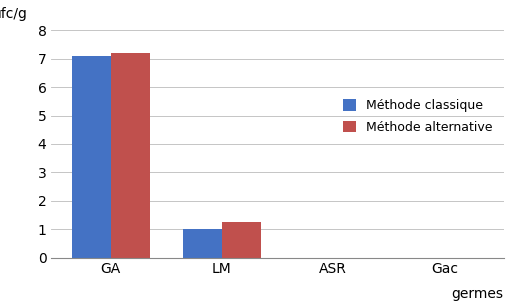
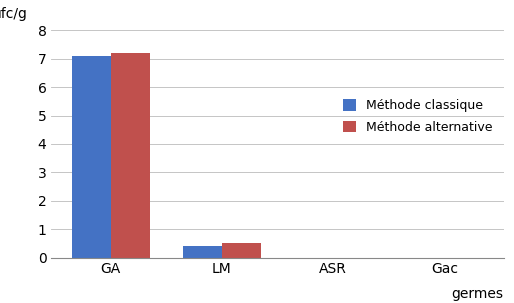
Méthode classique/LM: 1.0 -> 0.4
Méthode alternative/LM: 1.25 -> 0.50
